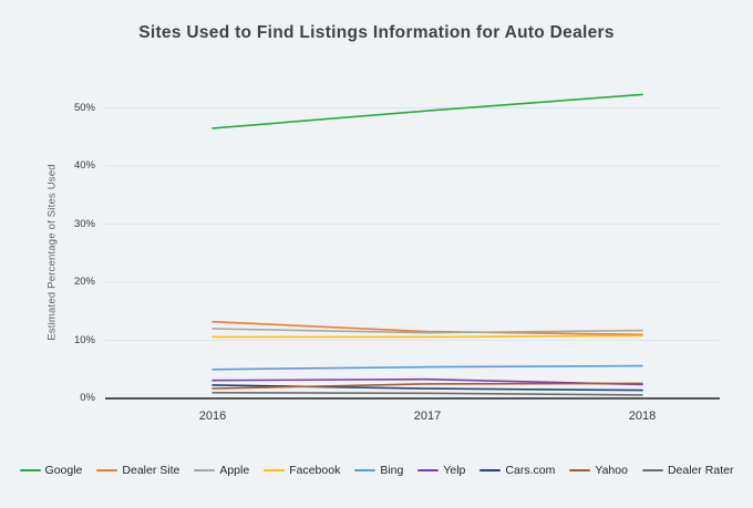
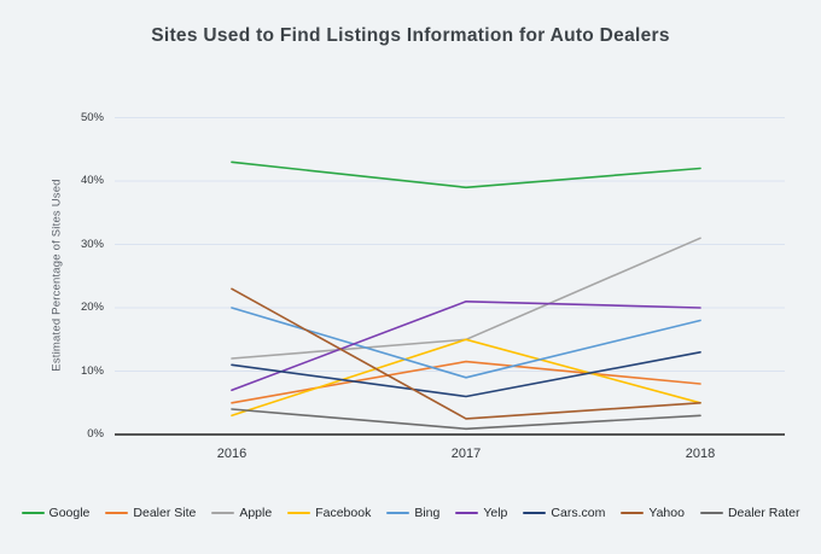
Google/2016: 46% -> 43%
Dealer Site/2016: 13% -> 5%
Facebook/2016: 11% -> 3%
Bing/2016: 5% -> 20%
Yelp/2016: 3% -> 7%
Cars.com/2016: 2% -> 11%
Yahoo/2016: 2% -> 23%
Dealer Rater/2016: 1% -> 4%
Google/2017: 50% -> 39%
Apple/2017: 11% -> 15%
Facebook/2017: 11% -> 15%
Bing/2017: 5% -> 9%
Yelp/2017: 3% -> 21%
Cars.com/2017: 2% -> 6%
Google/2018: 52% -> 42%
Dealer Site/2018: 11% -> 8%
Apple/2018: 12% -> 31%
Facebook/2018: 11% -> 5%
Bing/2018: 6% -> 18%
Yelp/2018: 2% -> 20%
Cars.com/2018: 1% -> 13%
Yahoo/2018: 3% -> 5%
Dealer Rater/2018: 1% -> 3%
